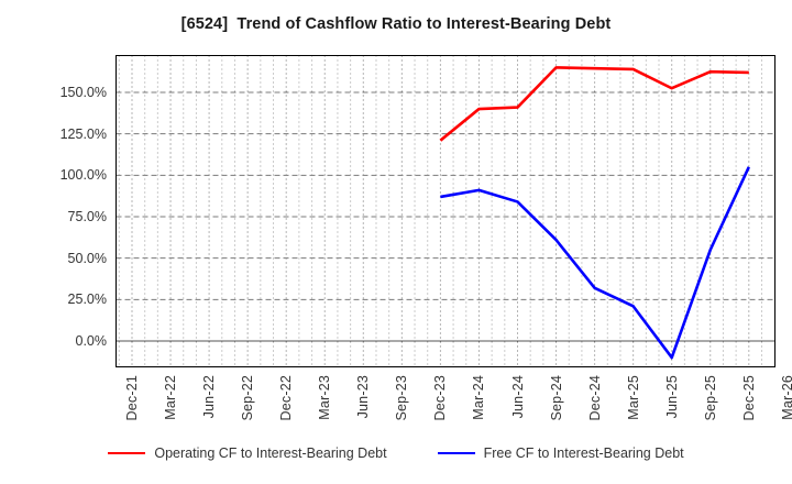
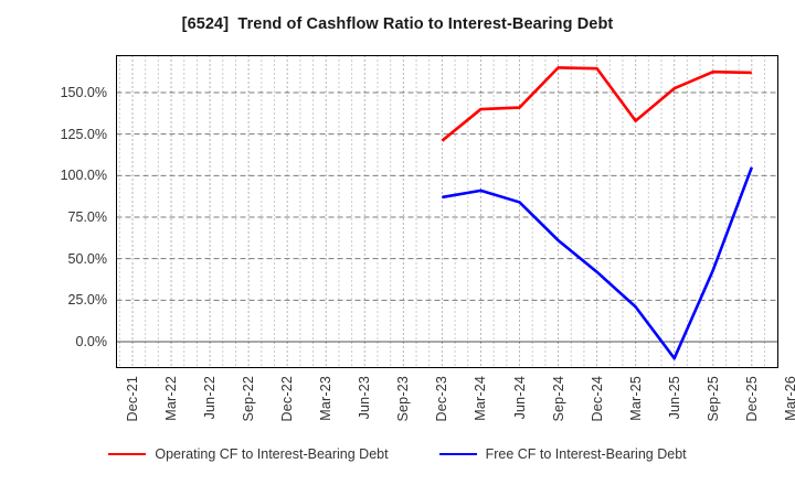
Free CF to Interest-Bearing Debt/Dec-24: 32% -> 42%
Operating CF to Interest-Bearing Debt/Mar-25: 164% -> 133%
Free CF to Interest-Bearing Debt/Sep-25: 55% -> 43%
